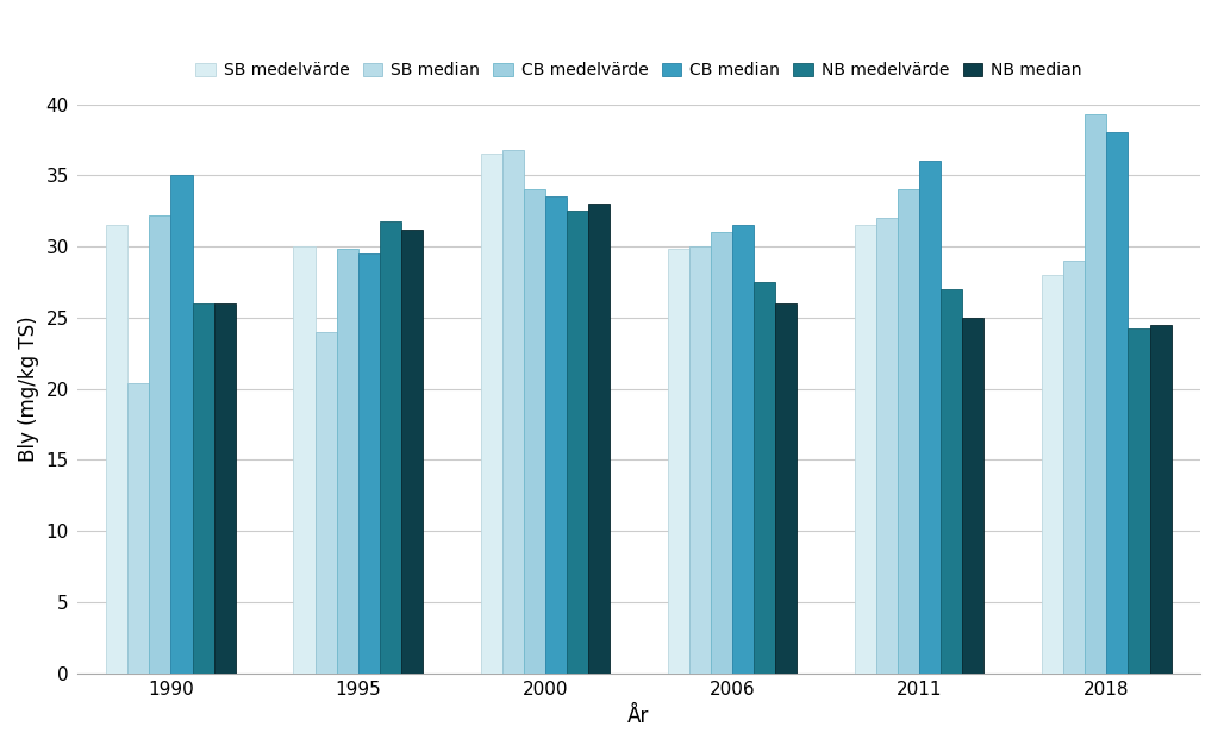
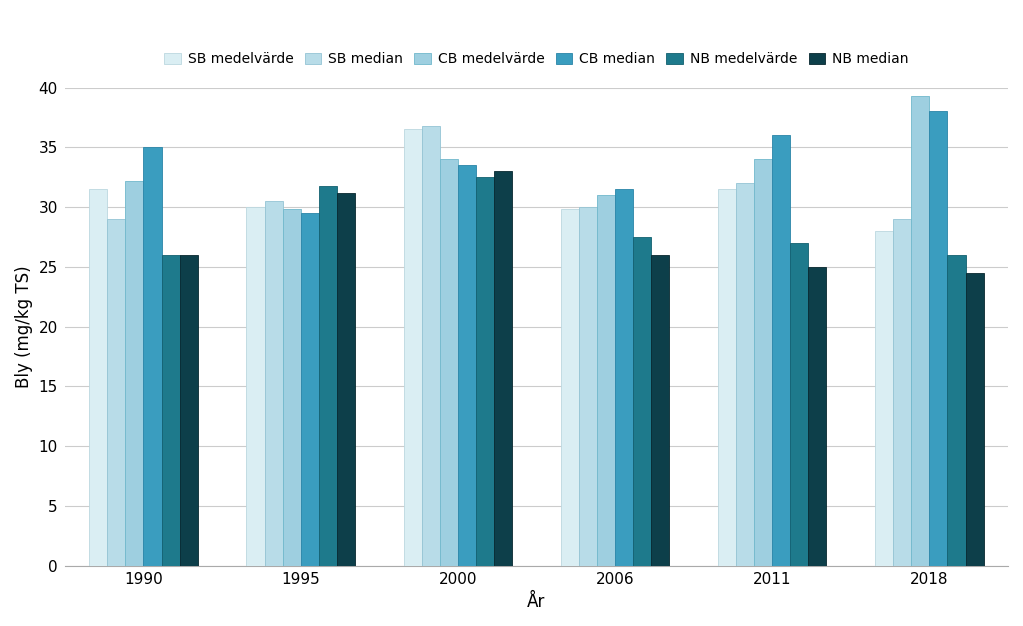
SB median/1990: 20.4 -> 29.0
SB median/1995: 24.0 -> 30.5
NB medelvärde/2018: 24.2 -> 26.0
